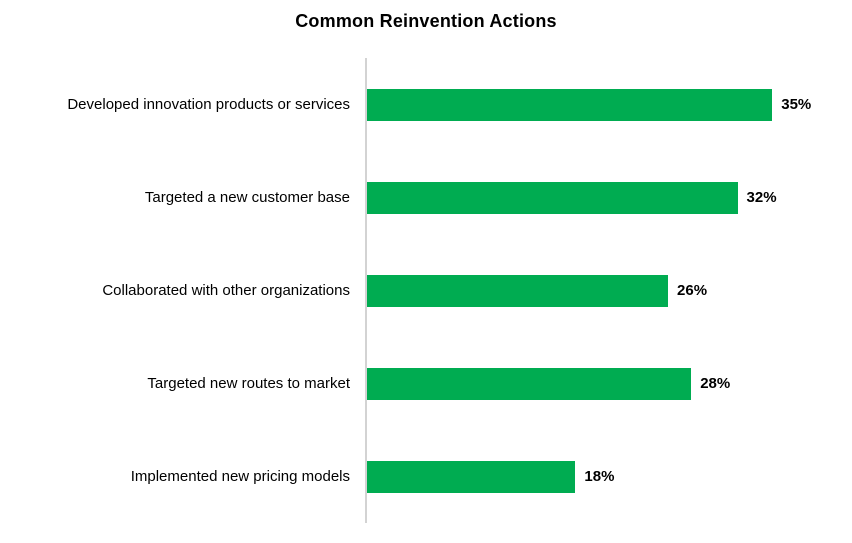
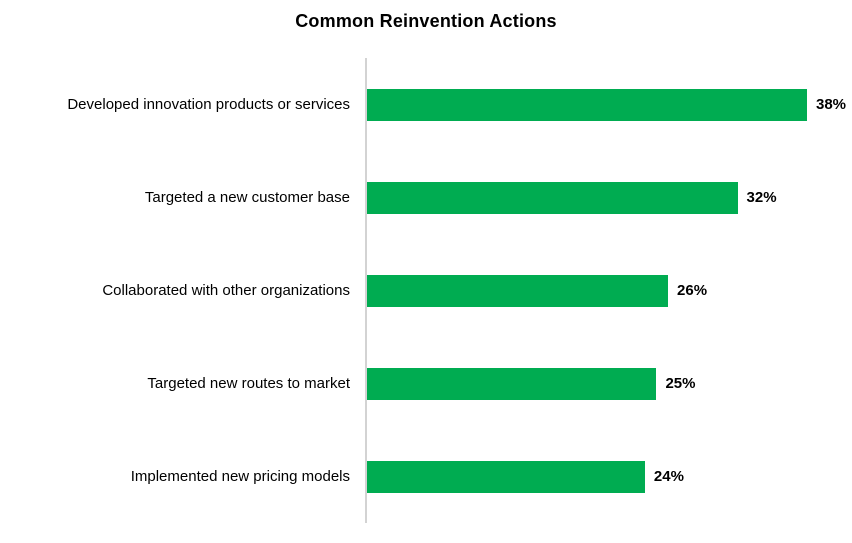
Developed innovation products or services: 35% -> 38%
Targeted new routes to market: 28% -> 25%
Implemented new pricing models: 18% -> 24%
